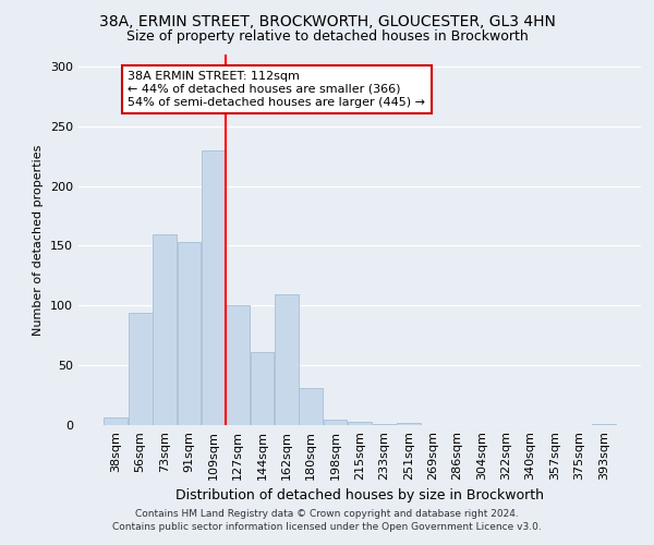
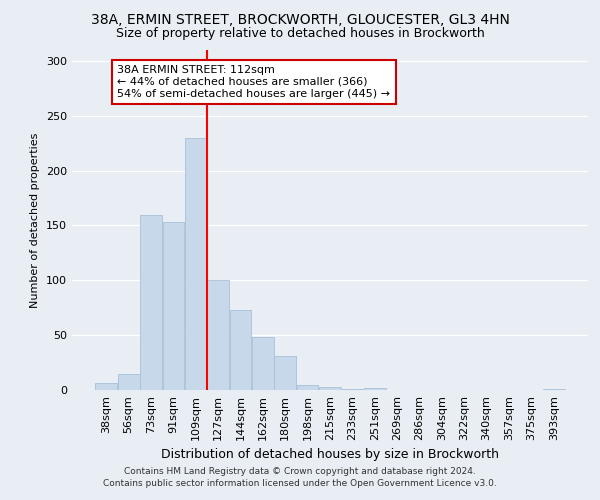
56sqm: 94 -> 15
144sqm: 61 -> 73
162sqm: 109 -> 48
